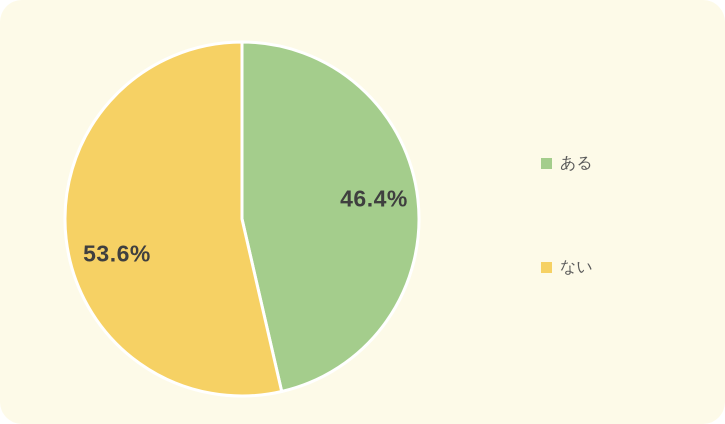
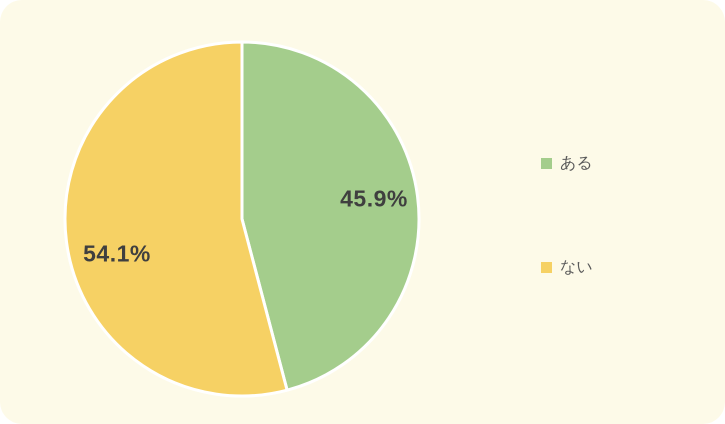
ある: 46.4% -> 45.9%
ない: 53.6% -> 54.1%
